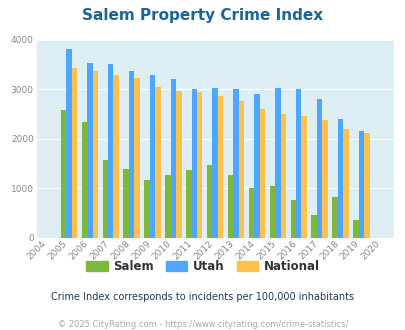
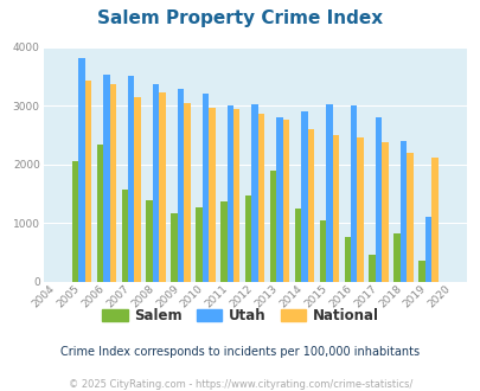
Salem/2005: 2570 -> 2050
National/2007: 3290 -> 3150
Salem/2013: 1260 -> 1900
Utah/2013: 3000 -> 2800
Salem/2014: 1010 -> 1250
Utah/2019: 2160 -> 1100
